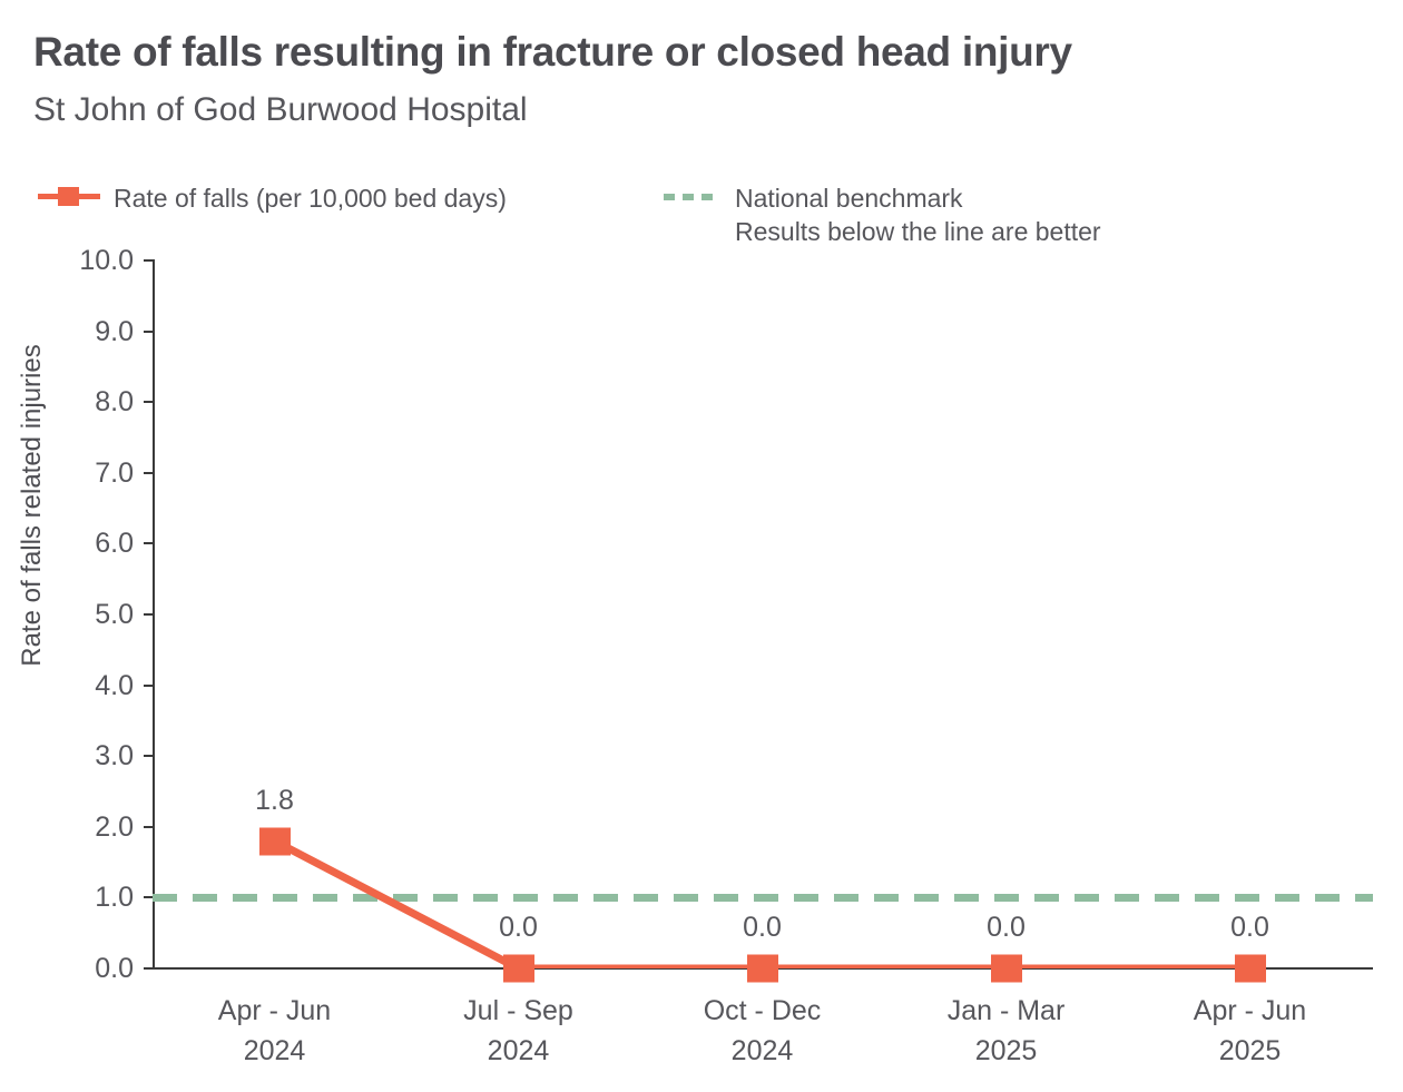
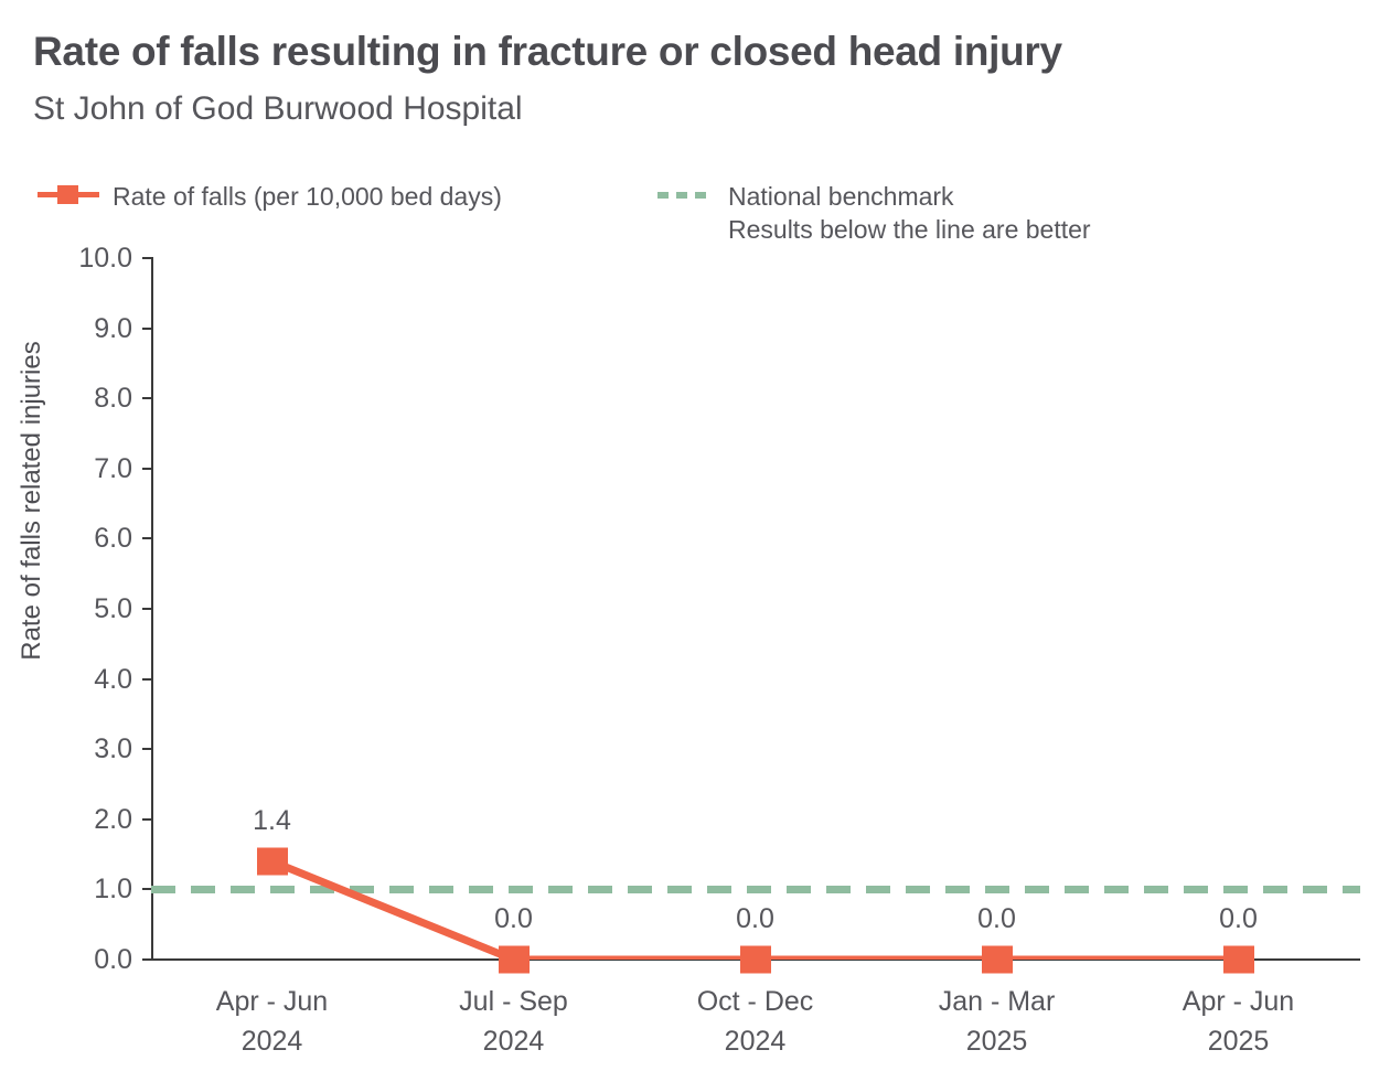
Apr - Jun 2024: 1.8 -> 1.4
